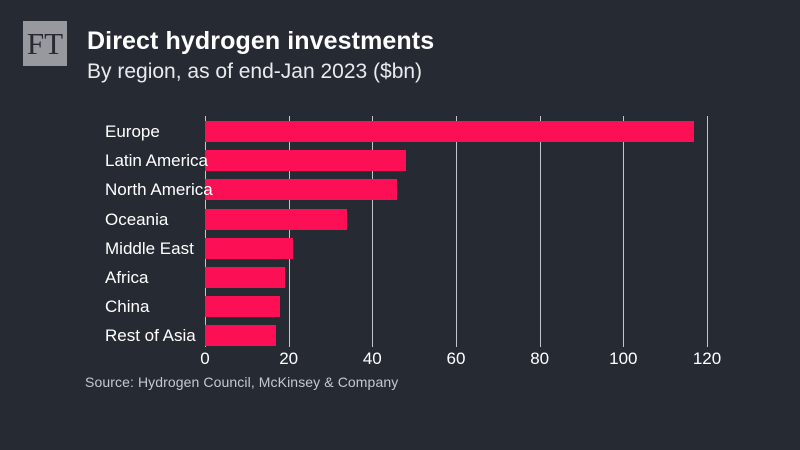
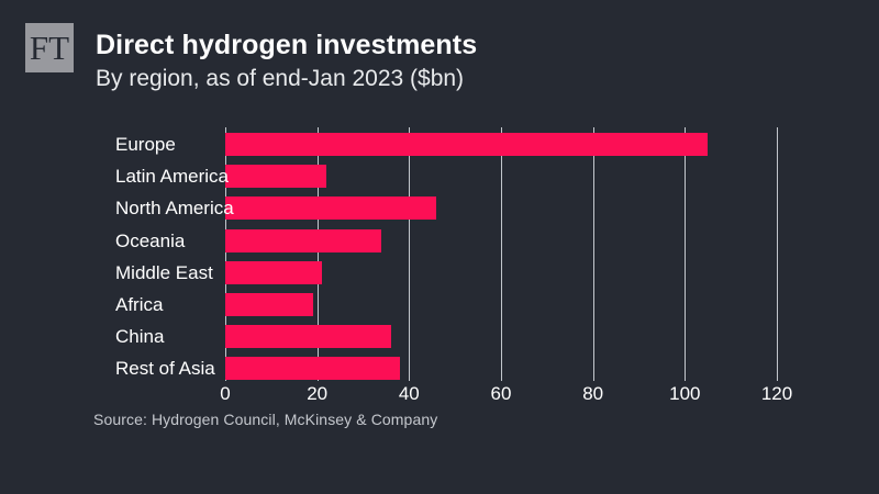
Europe: 117 -> 105
Latin America: 48 -> 22
China: 18 -> 36
Rest of Asia: 17 -> 38
